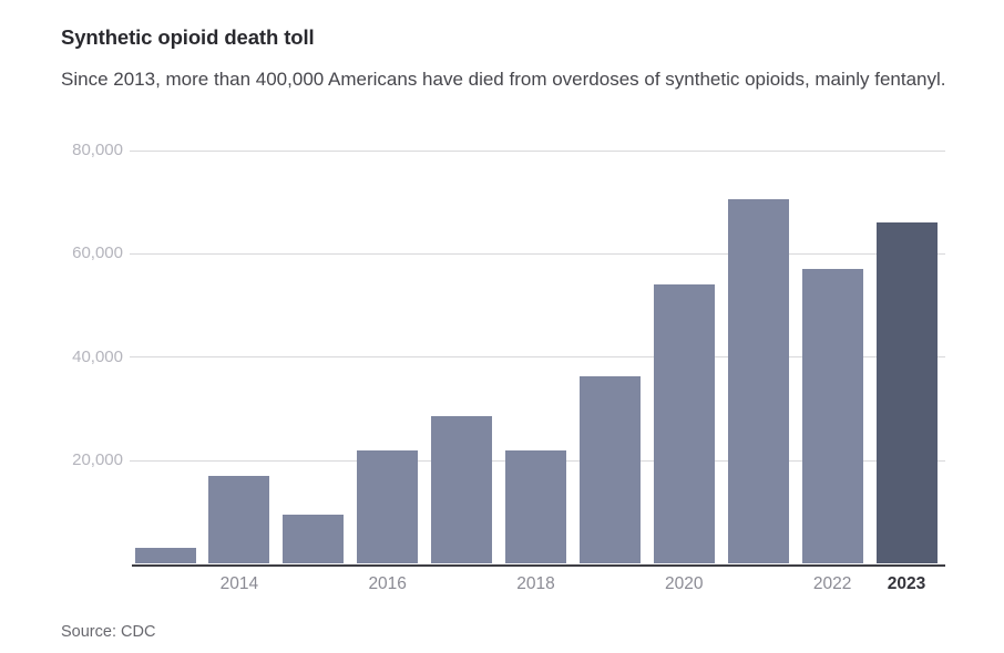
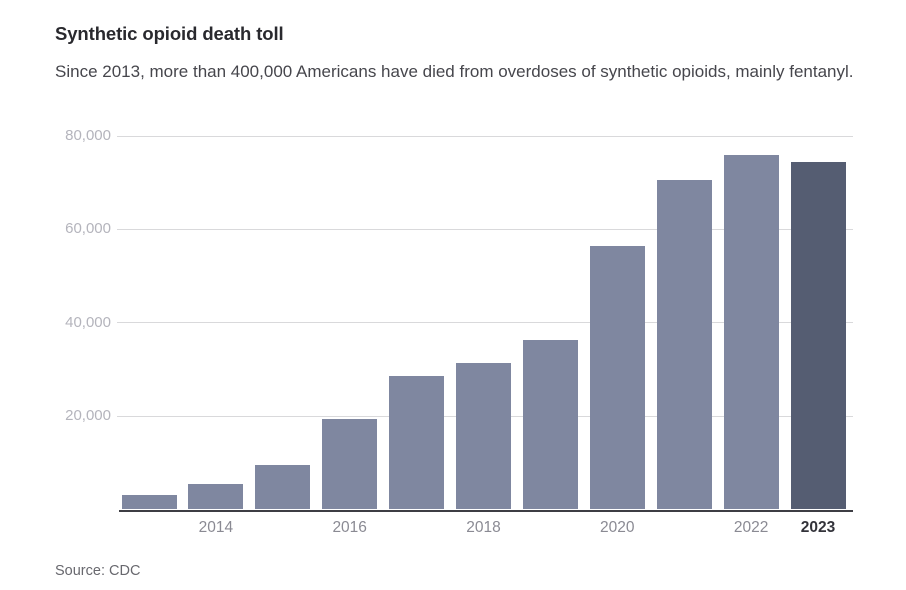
2014: 17000 -> 6000
2016: 22000 -> 19000
2018: 22000 -> 31000
2020: 54000 -> 56000
2022: 57000 -> 76000
2023: 66000 -> 74000
